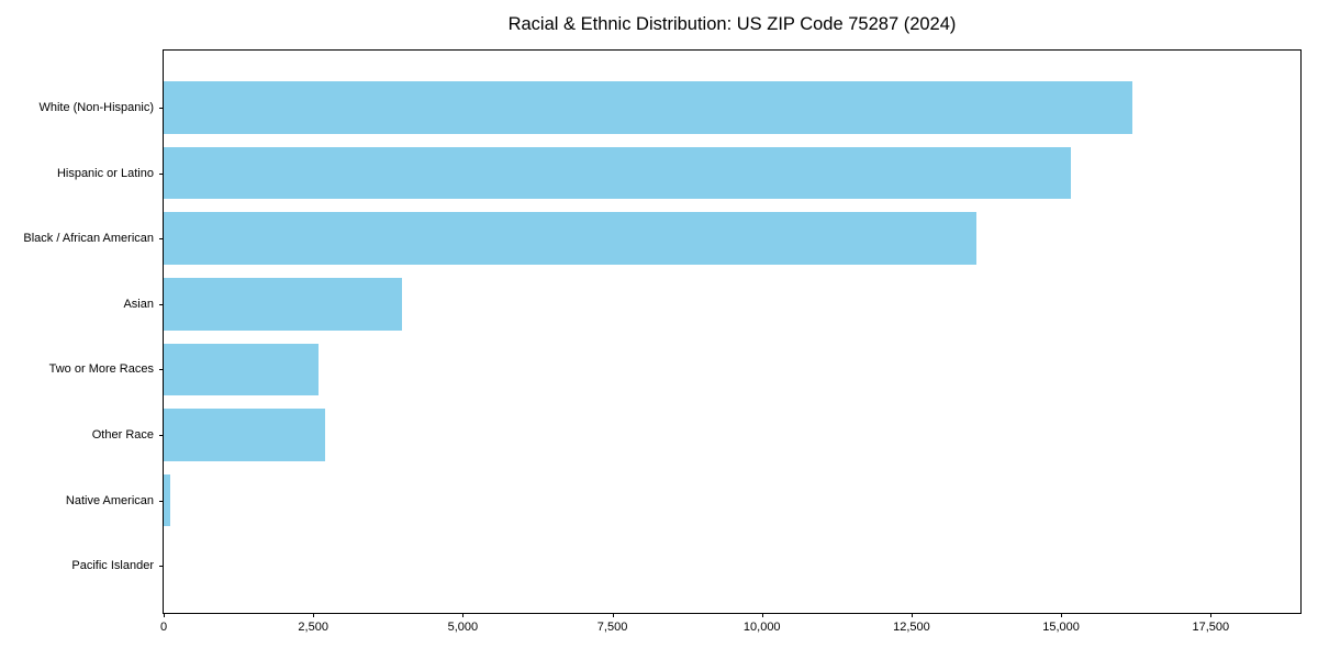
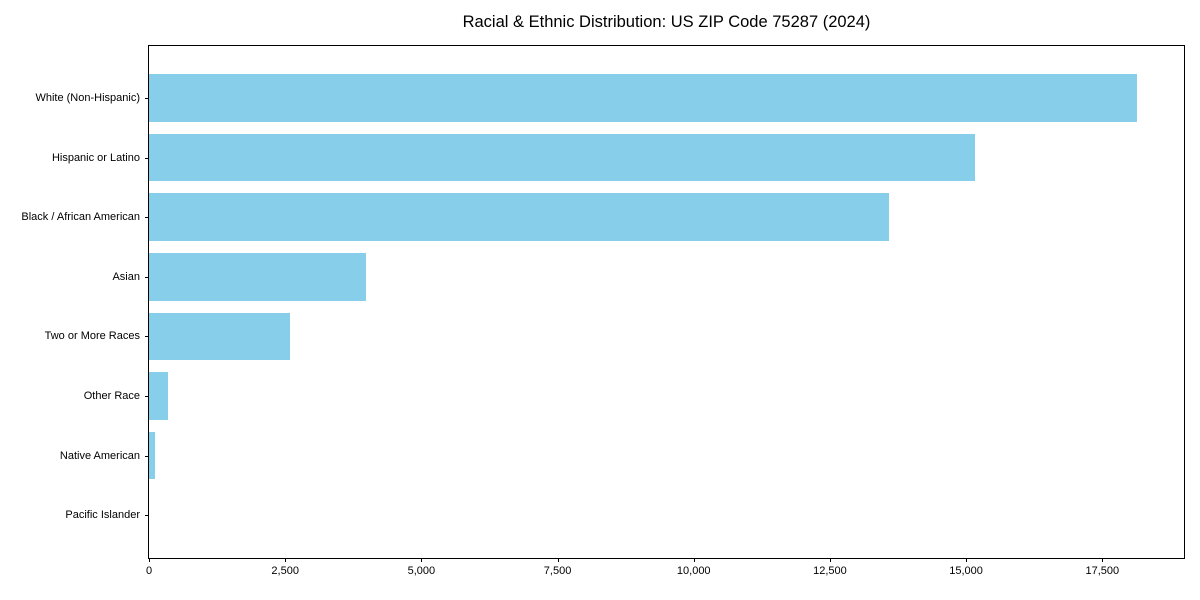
White (Non-Hispanic): 16200 -> 18100
Other Race: 2700 -> 300
